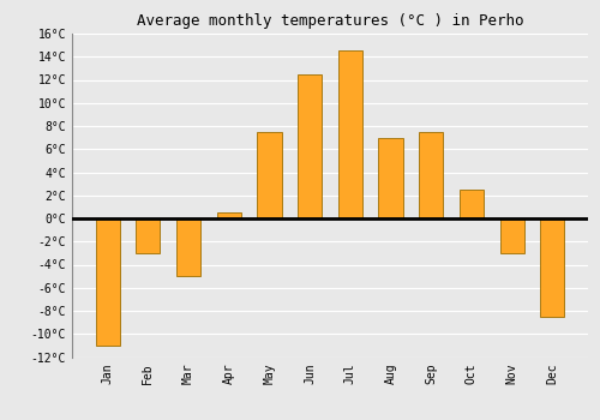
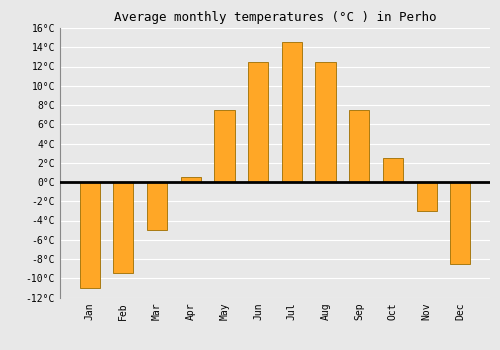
Feb: -3.0°C -> -9.5°C
Aug: 7.0°C -> 12.5°C
